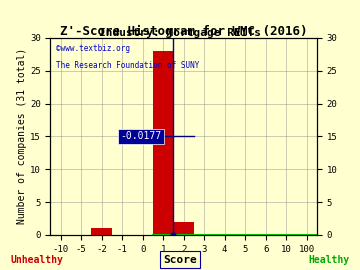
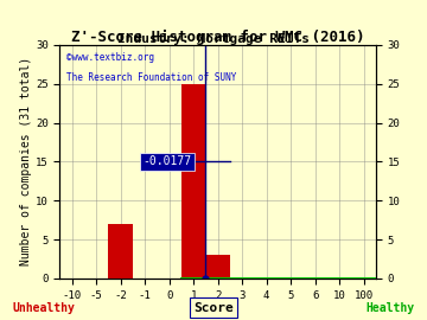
-2: 1 -> 7
1: 28 -> 25
2: 2 -> 3
